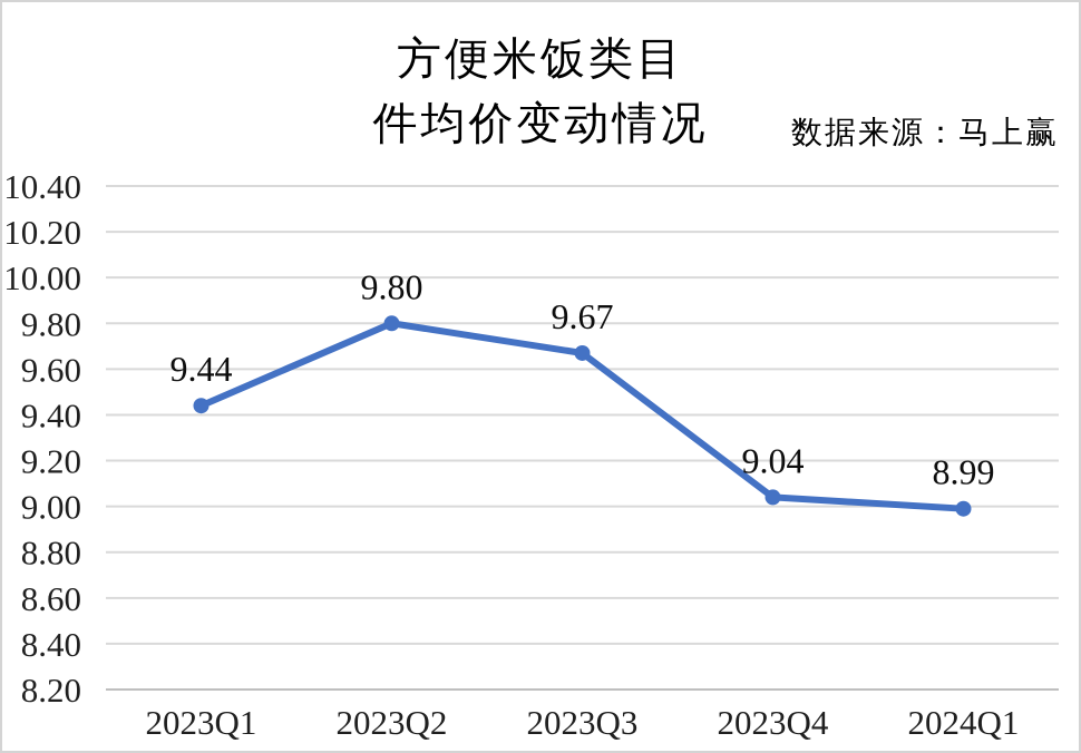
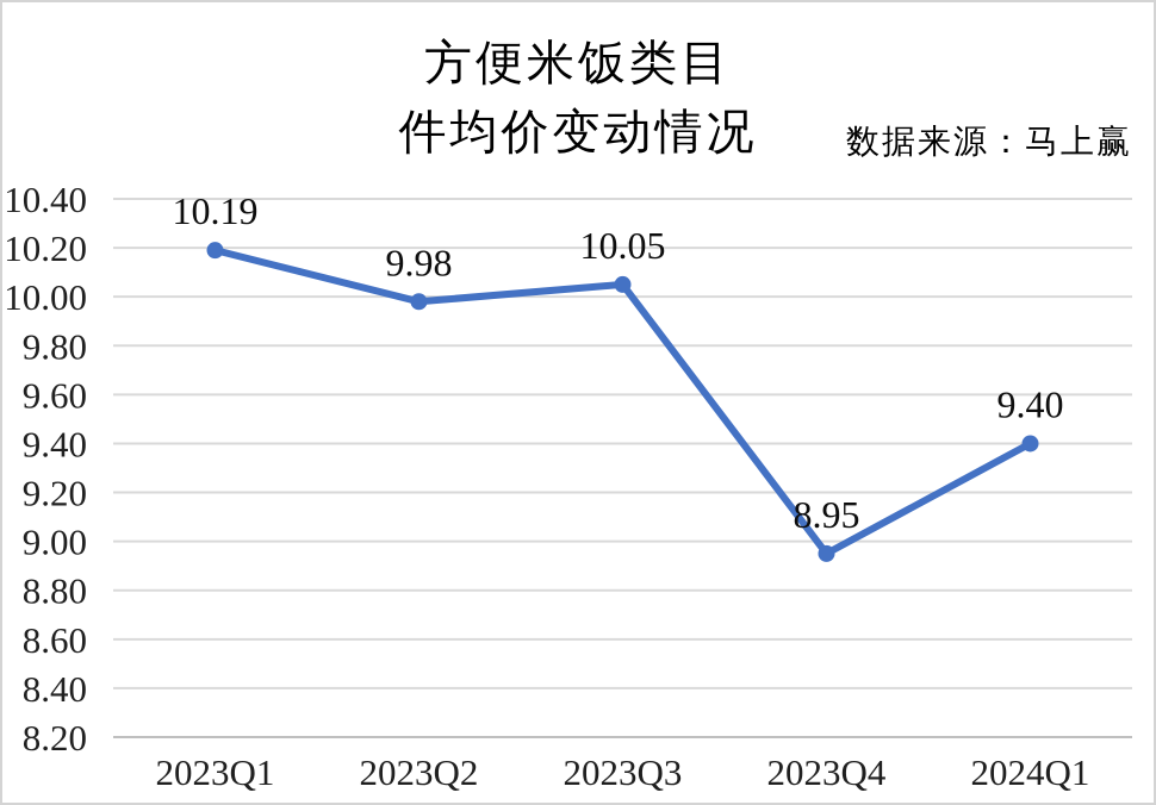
2023Q1: 9.44 -> 10.19
2023Q2: 9.80 -> 9.98
2023Q3: 9.67 -> 10.05
2023Q4: 9.04 -> 8.95
2024Q1: 8.99 -> 9.40
